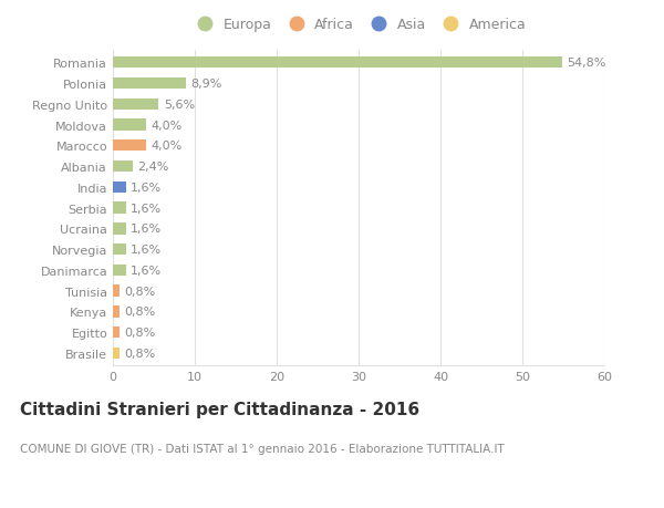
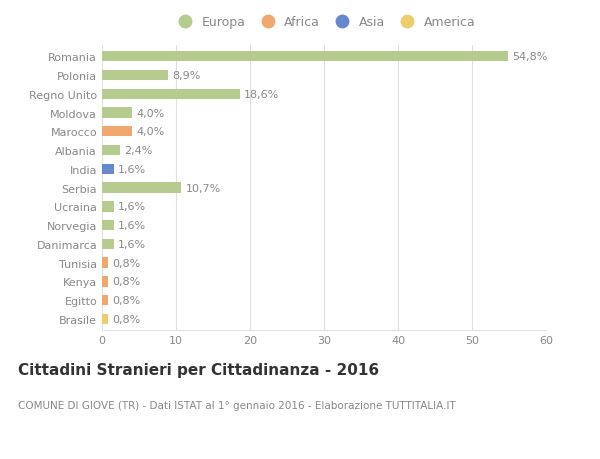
Regno Unito: 5,6% -> 18,6%
Serbia: 1,6% -> 10,7%
